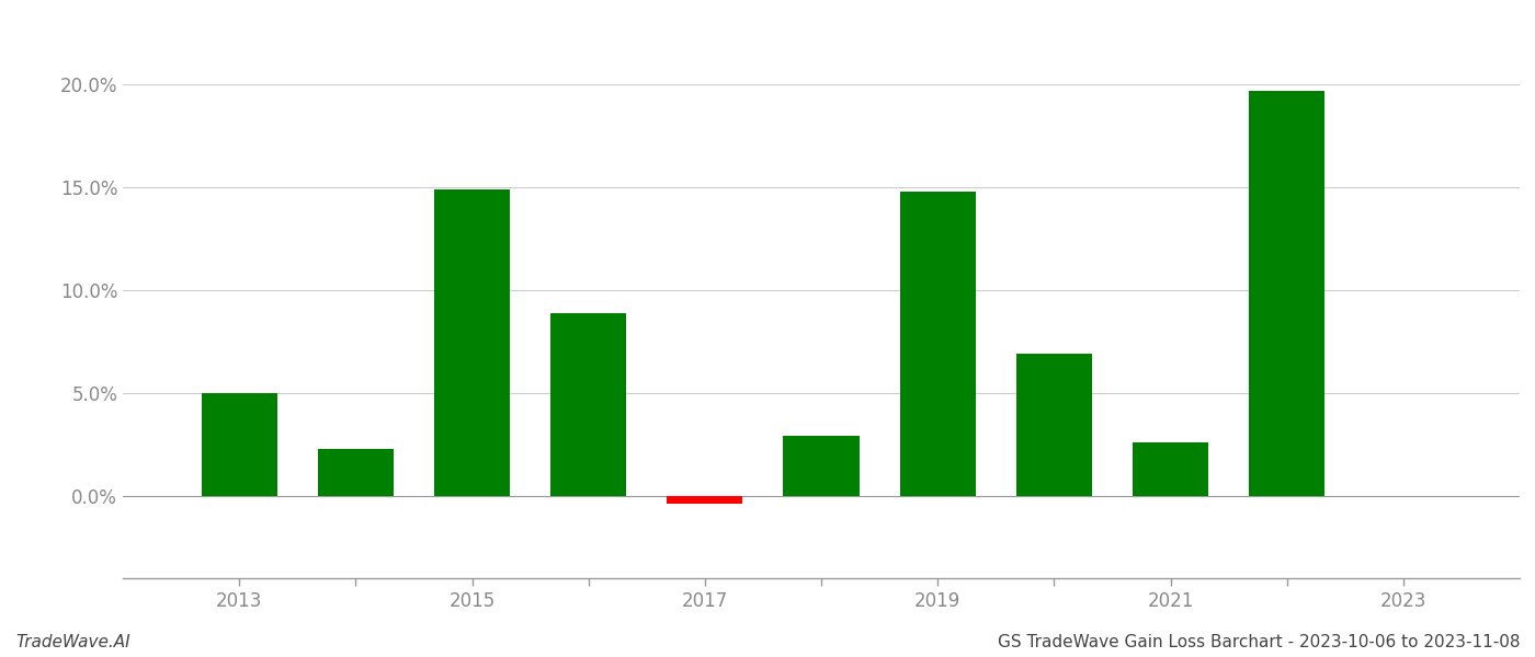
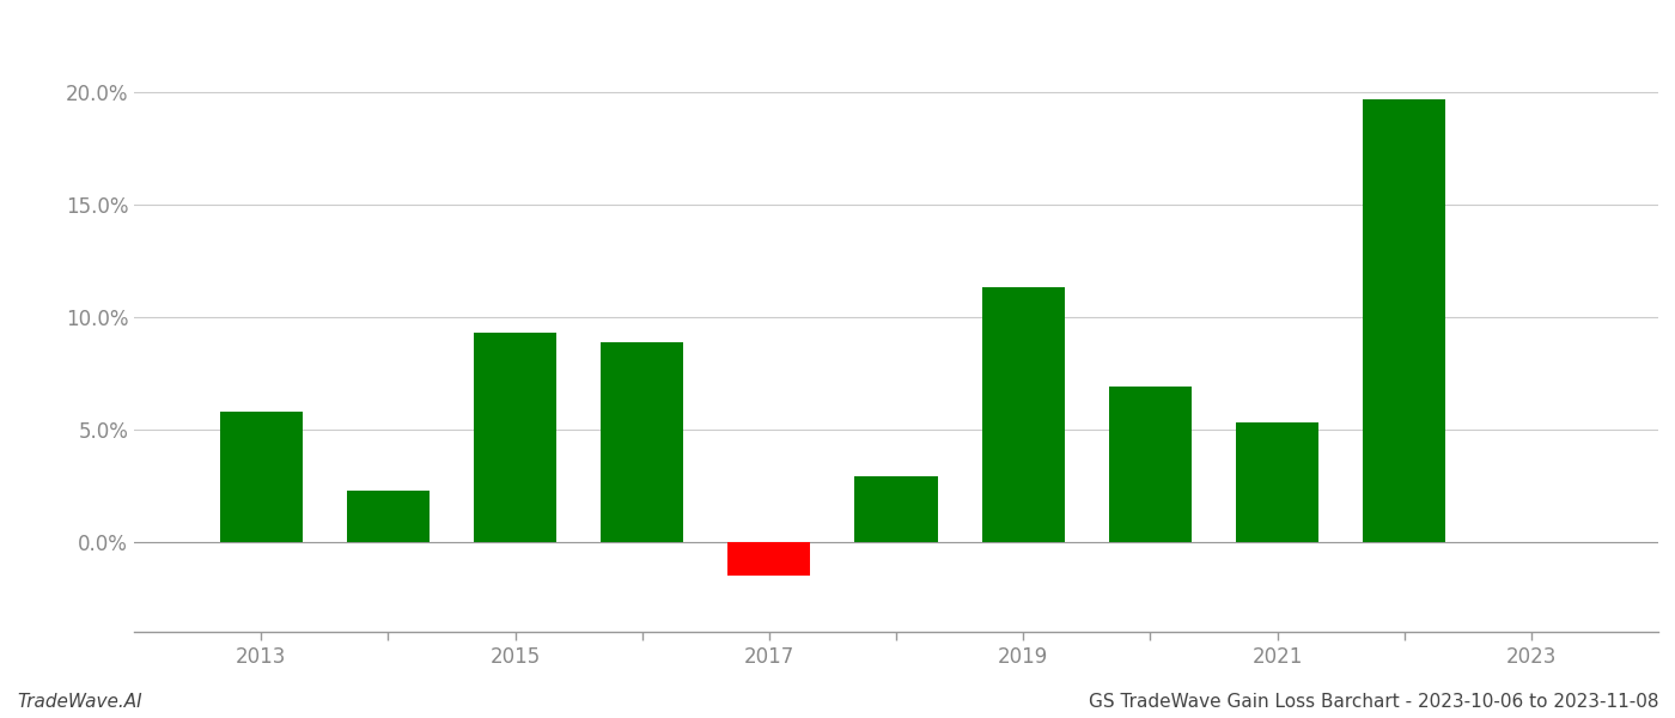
2013: 5.0% -> 5.8%
2015: 14.9% -> 9.3%
2017: -0.4% -> -1.5%
2019: 14.8% -> 11.3%
2021: 2.6% -> 5.3%
